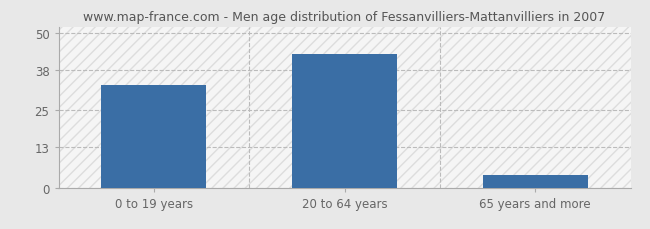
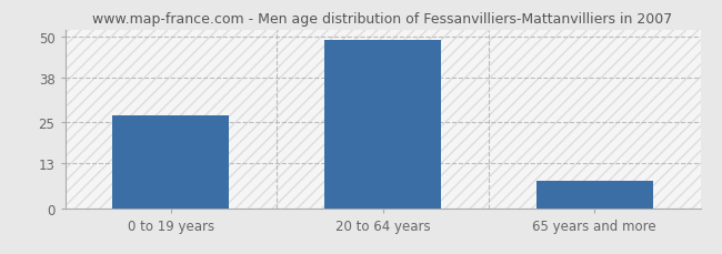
0 to 19 years: 33 -> 27
20 to 64 years: 43 -> 49
65 years and more: 4 -> 8
